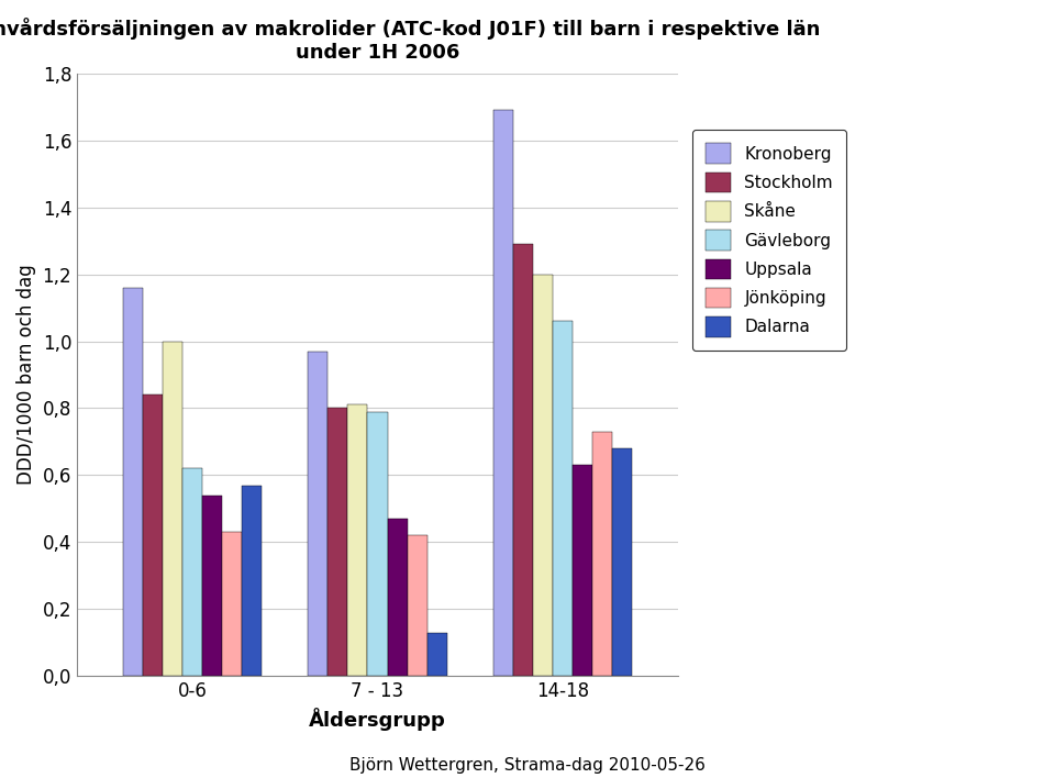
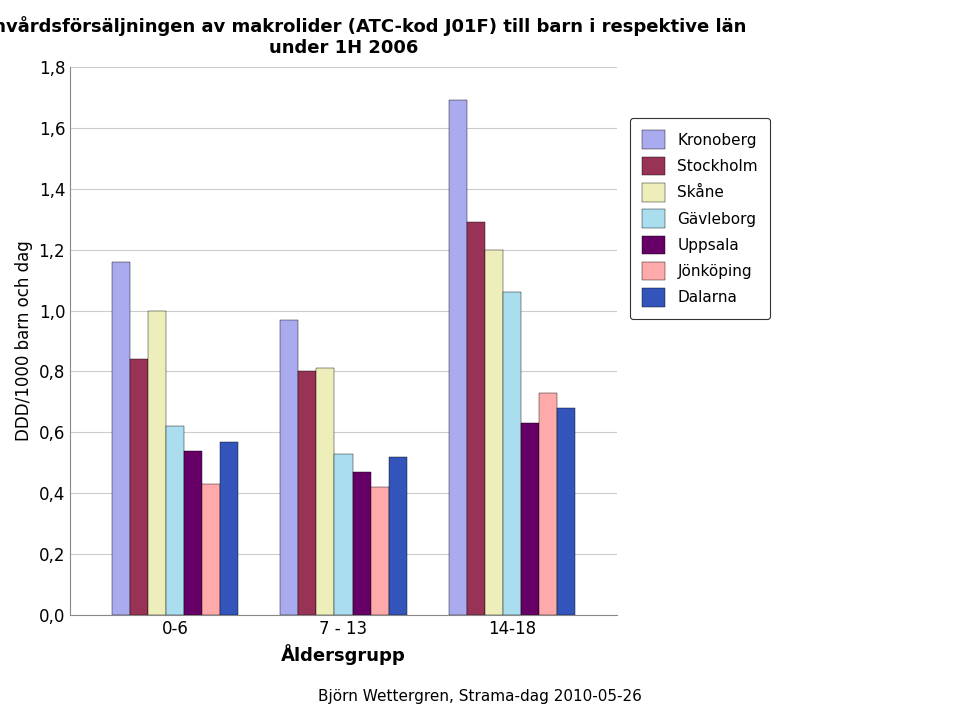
Gävleborg/7 - 13: 0,79 -> 0,53
Dalarna/7 - 13: 0,13 -> 0,52
